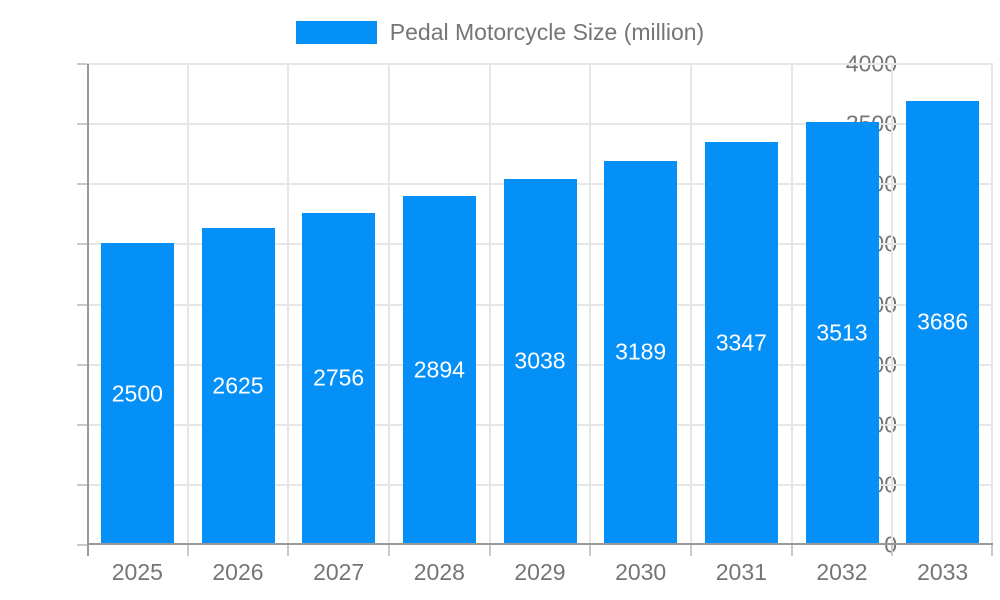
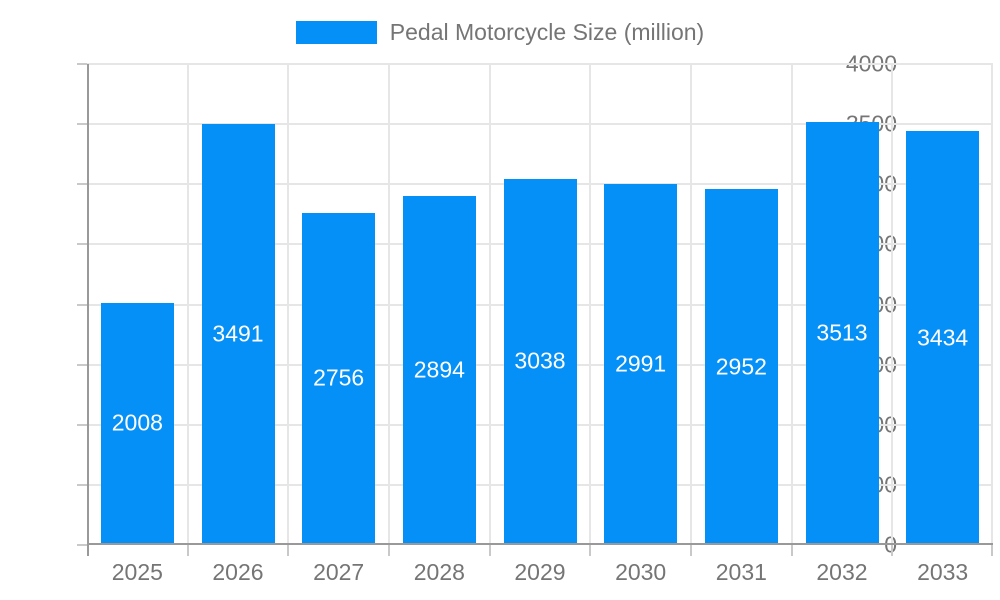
2025: 2500 -> 2008
2026: 2625 -> 3491
2030: 3189 -> 2991
2031: 3347 -> 2952
2033: 3686 -> 3434
